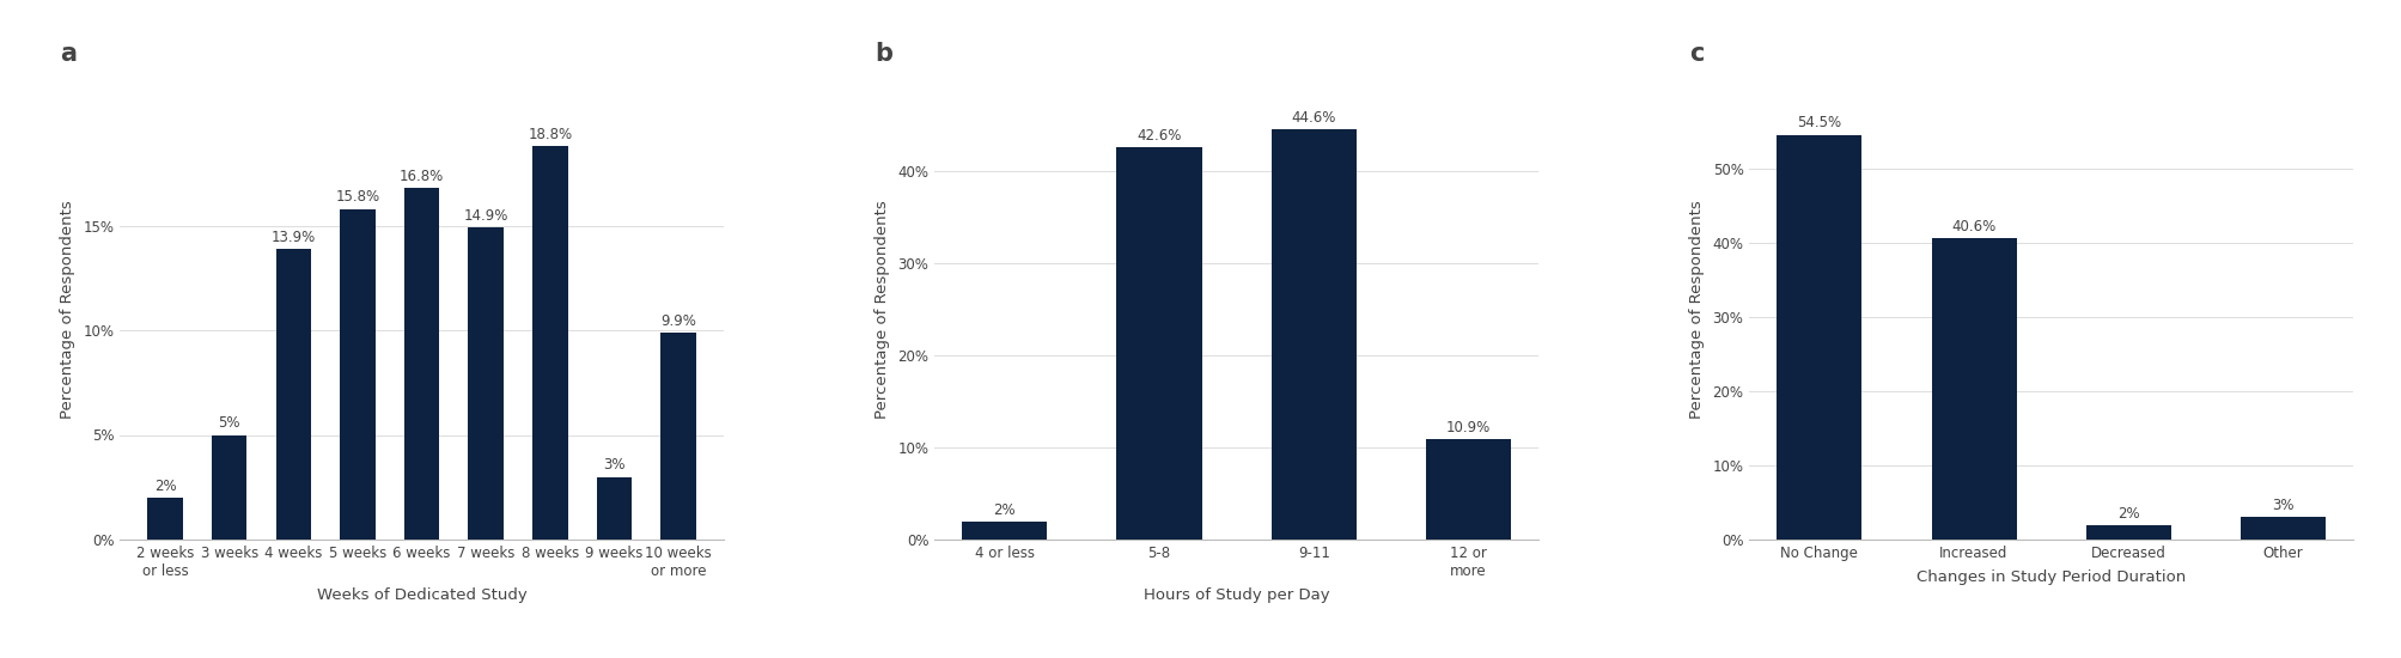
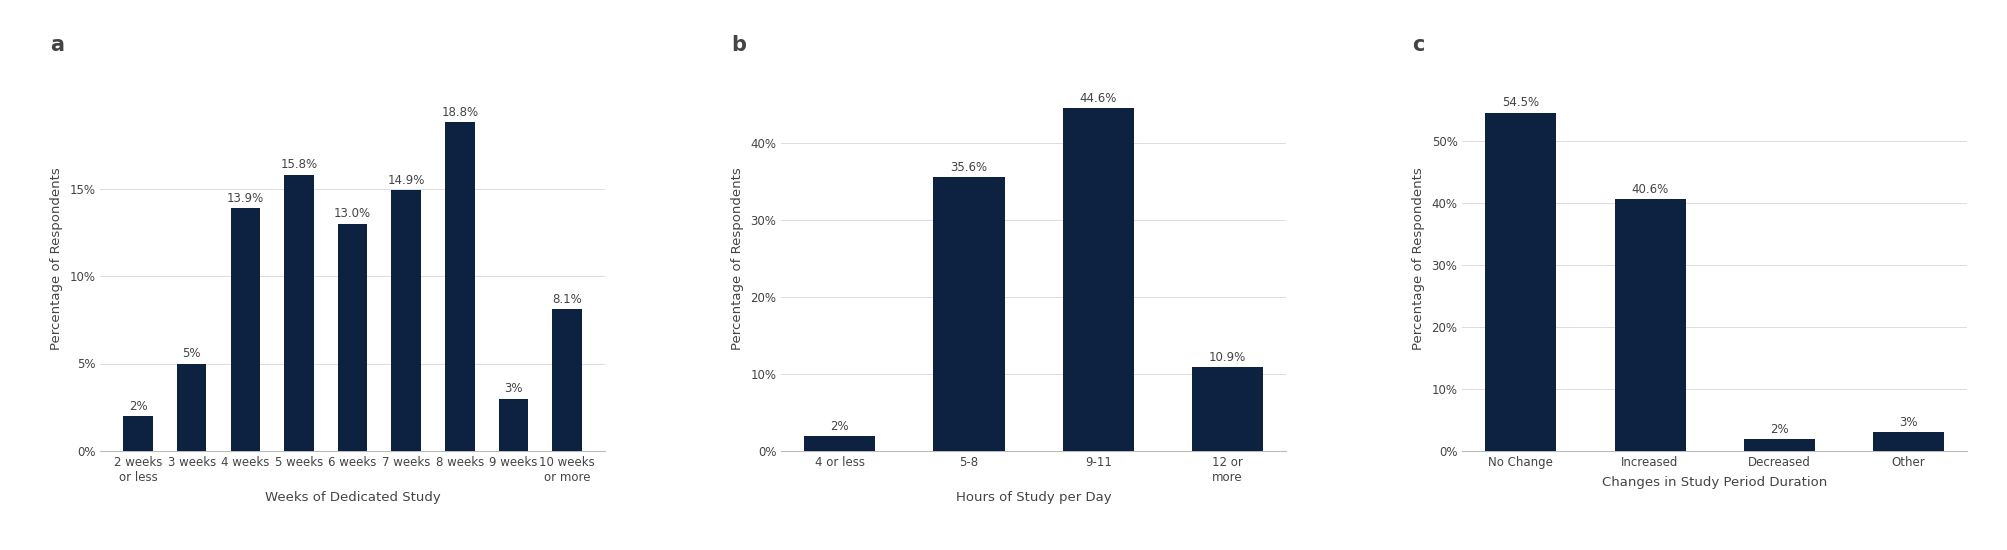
6 weeks: 16.8% -> 13.0%
10 weeks or more: 9.9% -> 8.1%
5-8: 42.6% -> 35.6%
